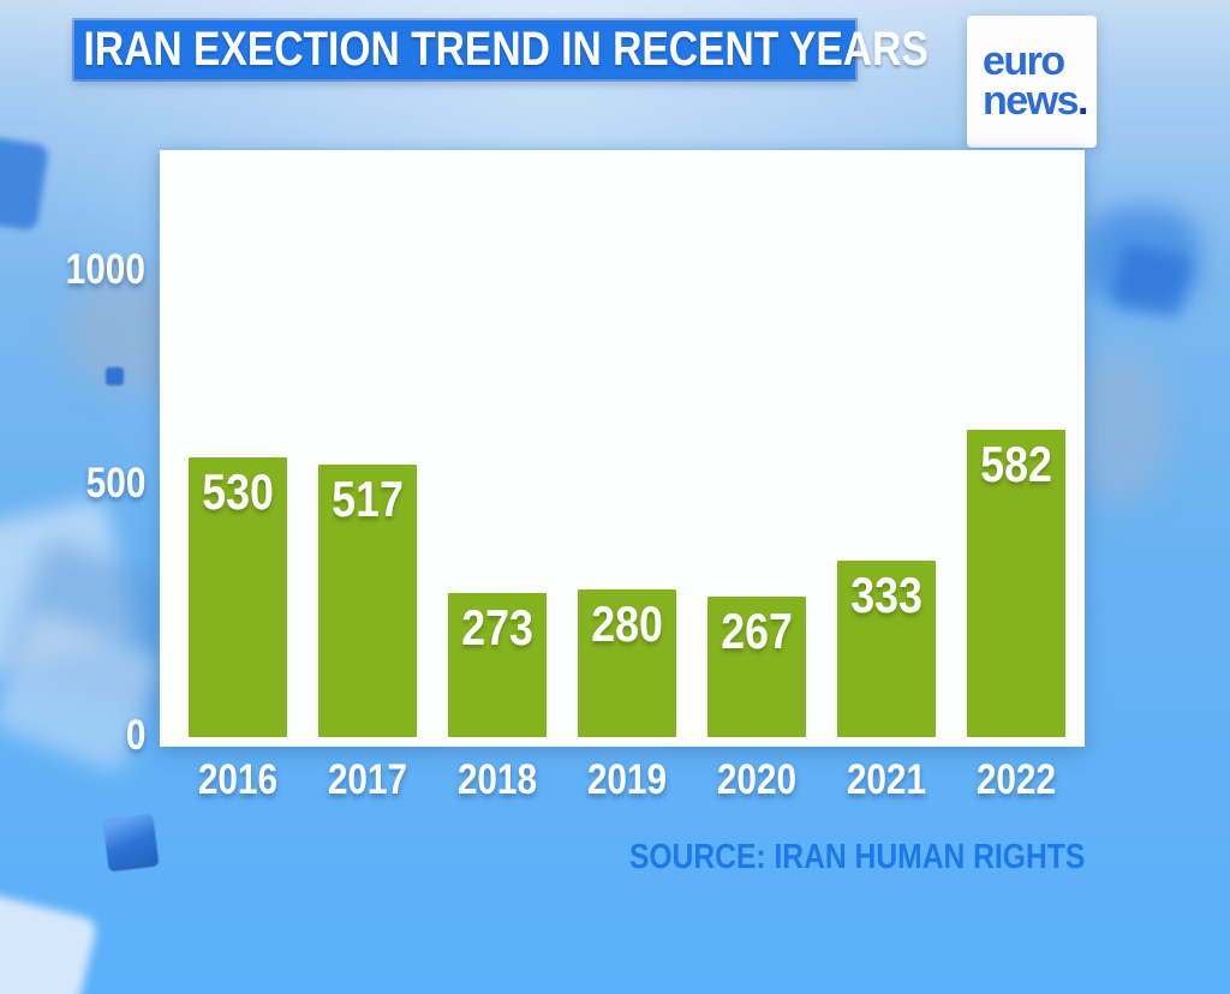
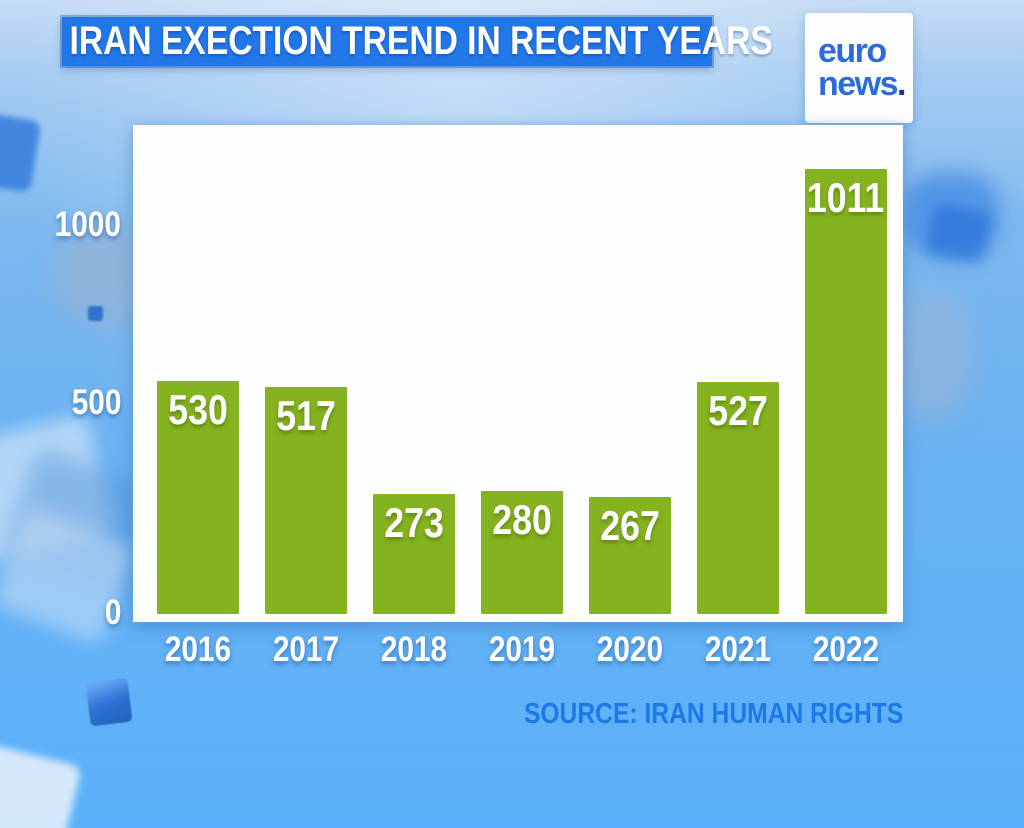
2021: 333 -> 527
2022: 582 -> 1011
